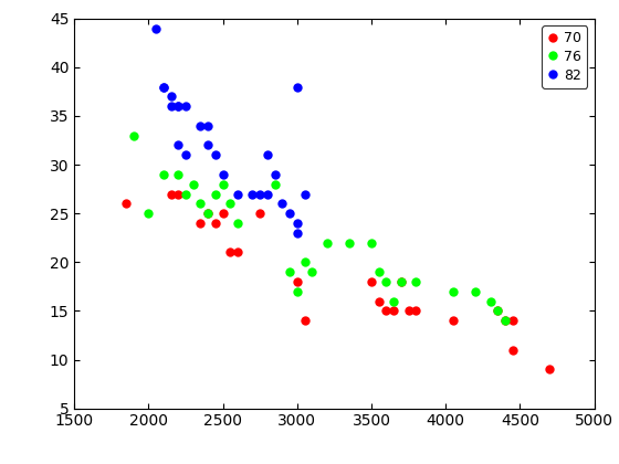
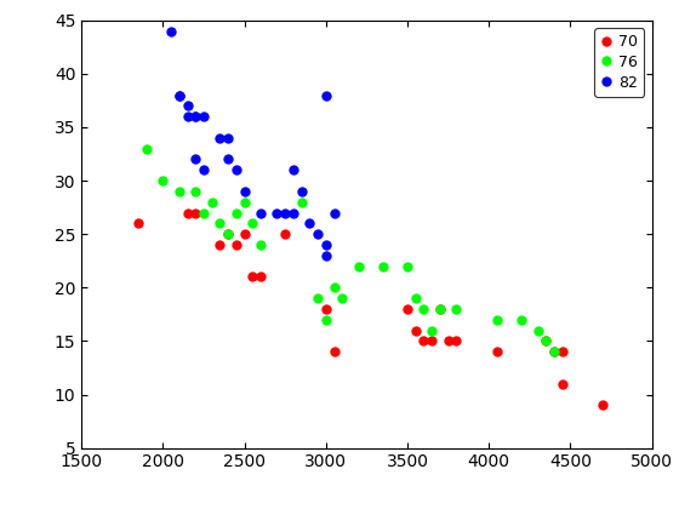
76/2000: 25 -> 30
